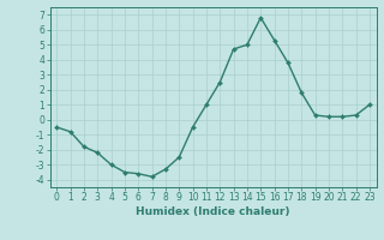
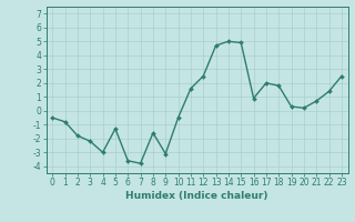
5: -3.5 -> -1.3
8: -3.3 -> -1.6
9: -2.5 -> -3.1
11: 1.0 -> 1.6
15: 6.8 -> 4.9
16: 5.3 -> 0.9
17: 3.8 -> 2.0
21: 0.2 -> 0.7
22: 0.3 -> 1.4
23: 1.0 -> 2.5
